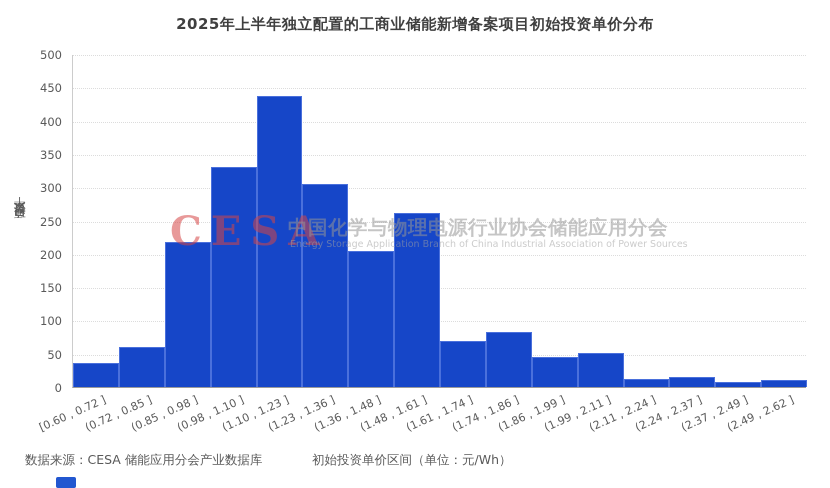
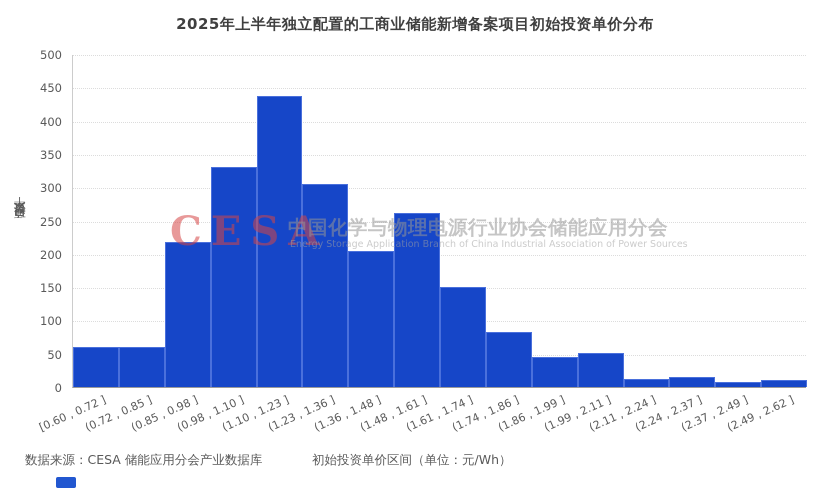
[0.60 , 0.72 ]: 40 -> 60
(1.61 , 1.74 ]: 70 -> 150
